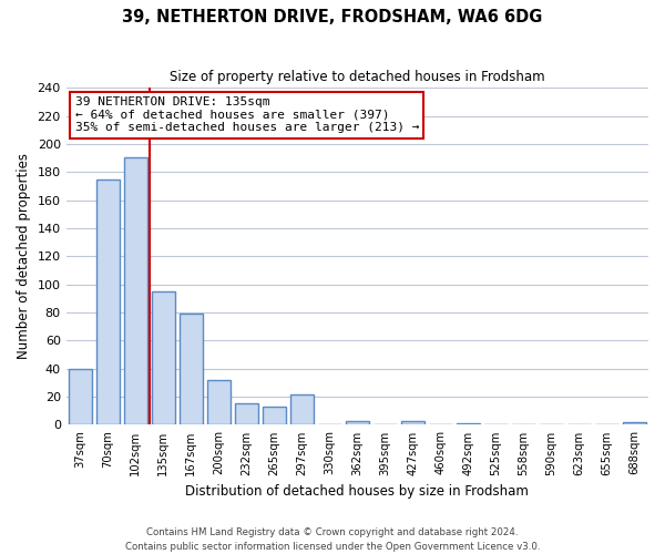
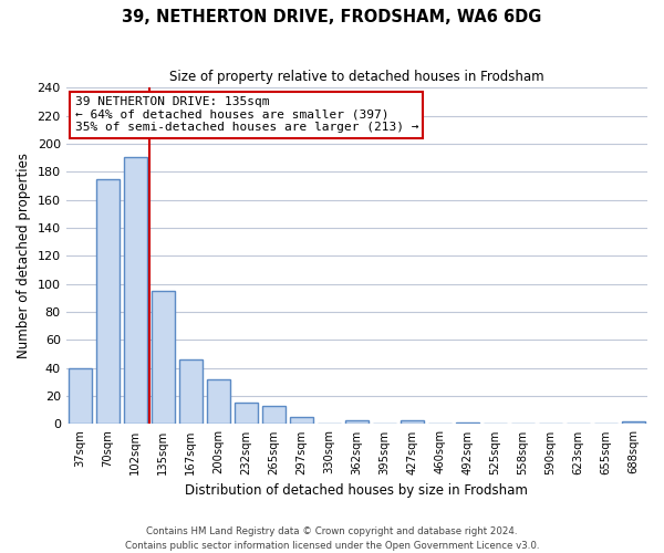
167sqm: 79 -> 46
297sqm: 22 -> 5
